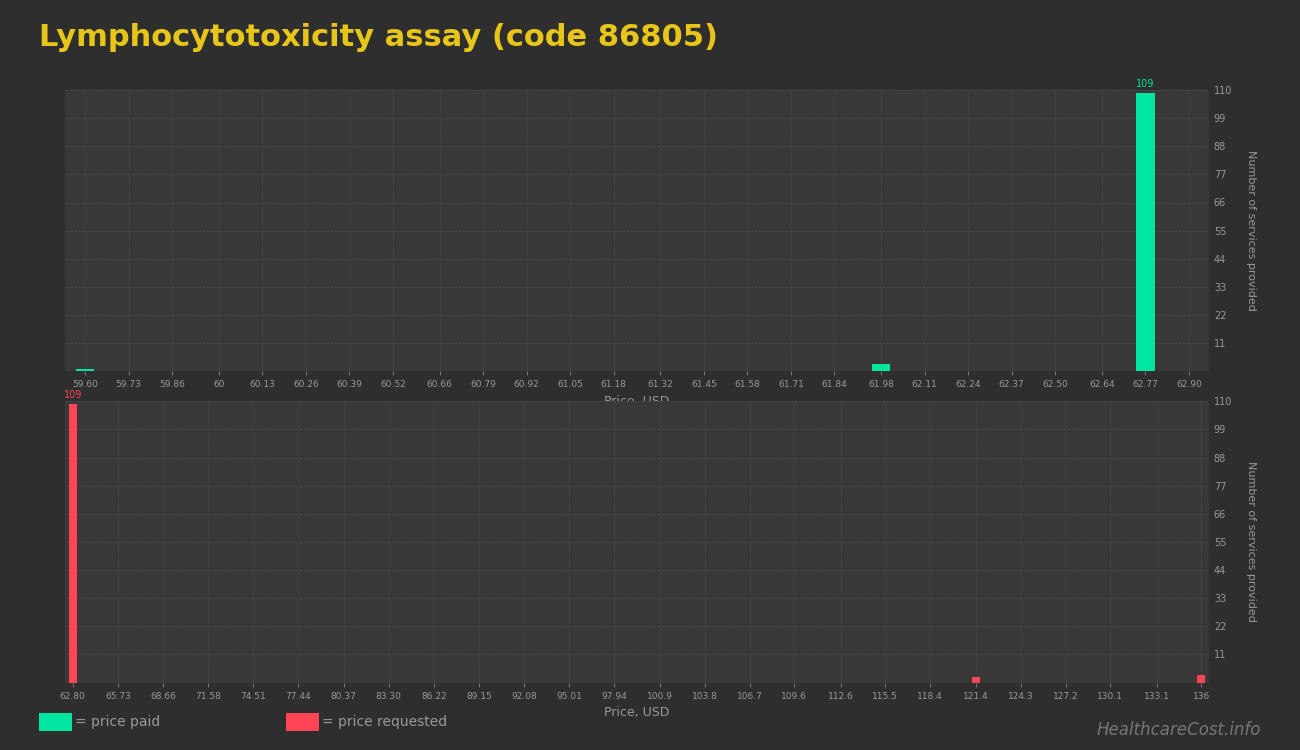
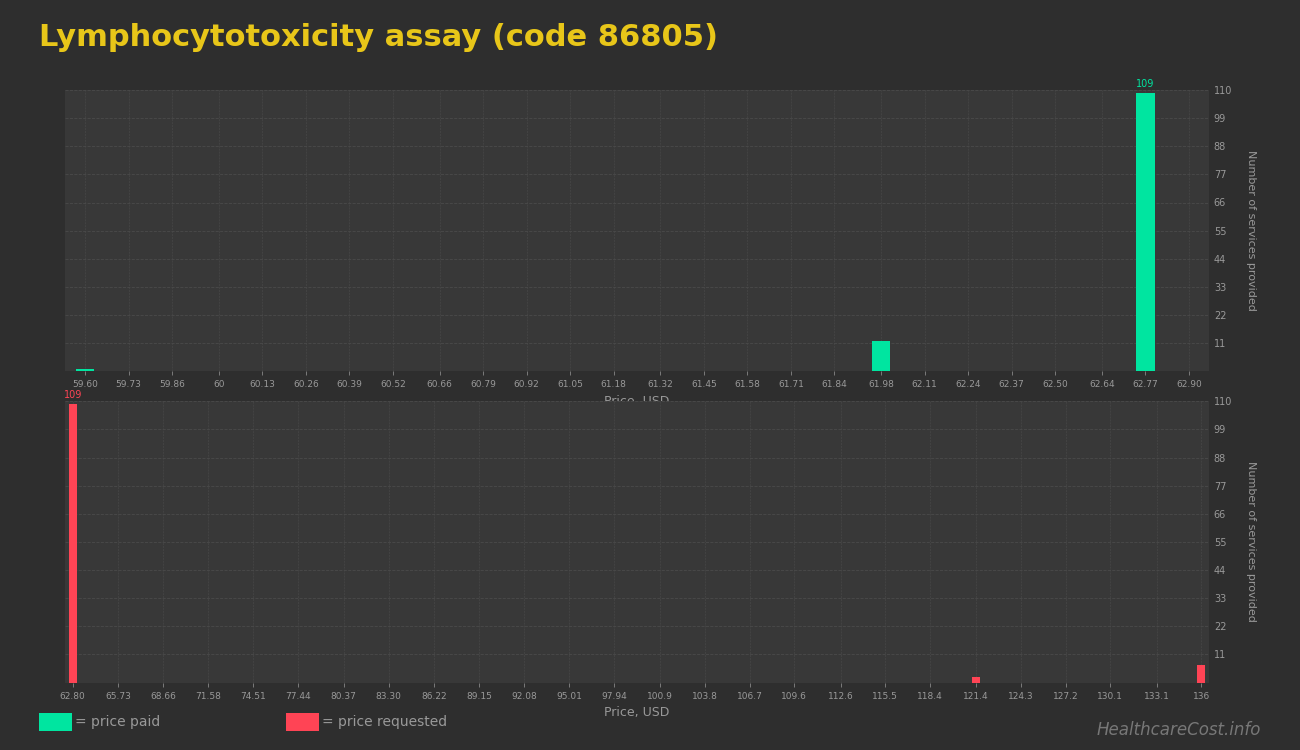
61.98: 3 -> 12
136: 3 -> 7
